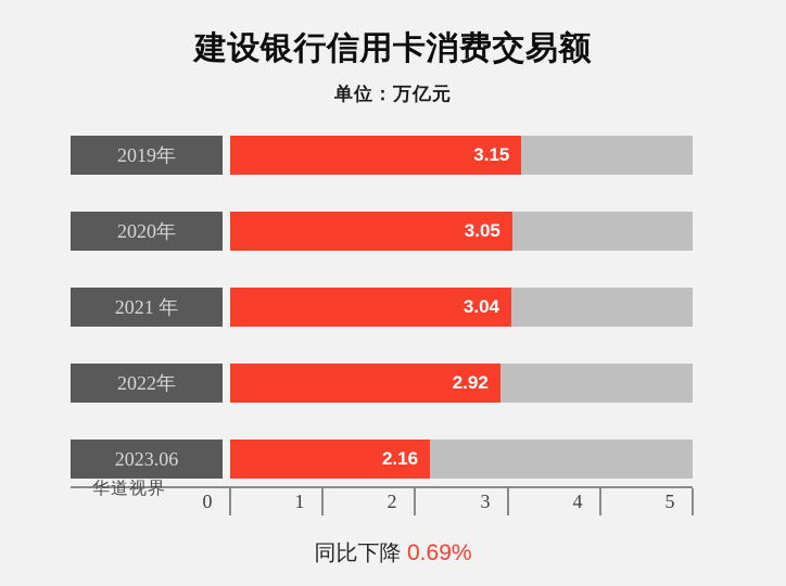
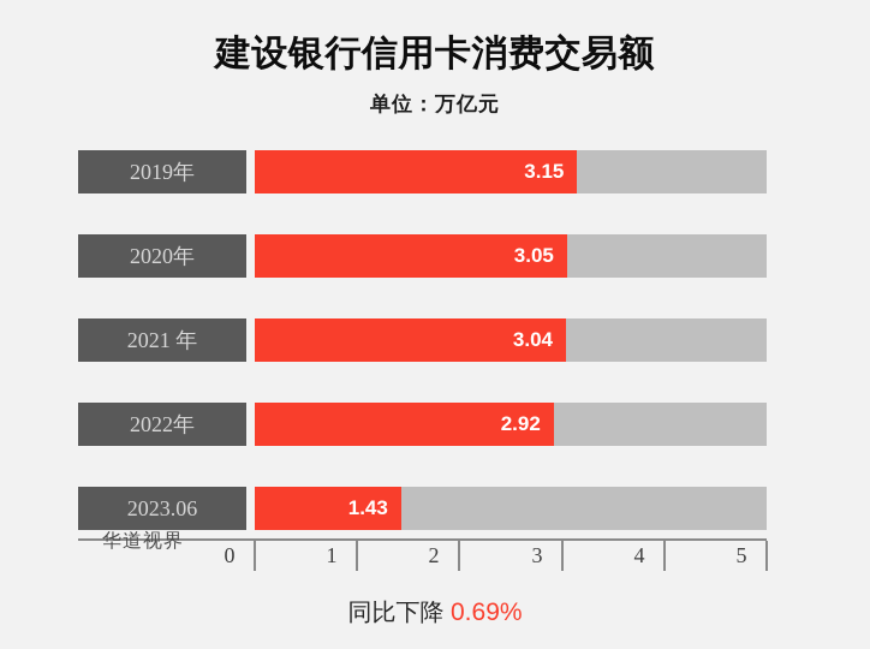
2023.06: 2.16 -> 1.43
